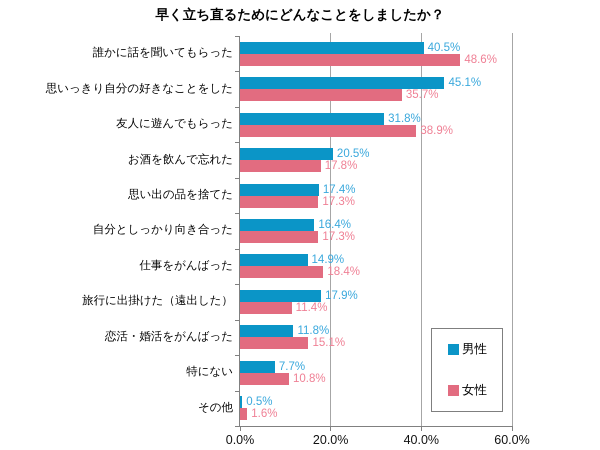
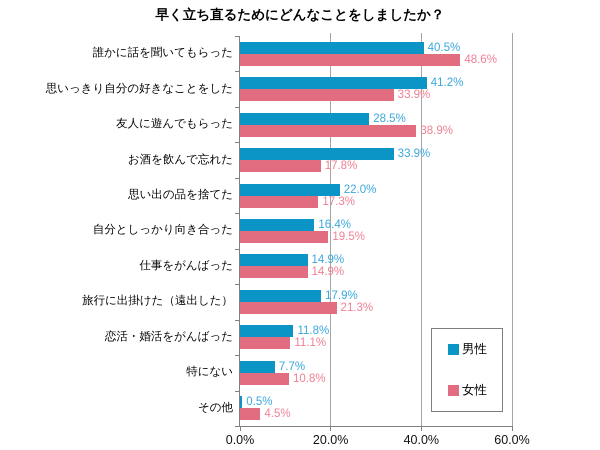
男性/思いっきり自分の好きなことをした: 45.1% -> 41.2%
女性/思いっきり自分の好きなことをした: 35.7% -> 33.9%
男性/友人に遊んでもらった: 31.8% -> 28.5%
男性/お酒を飲んで忘れた: 20.5% -> 33.9%
男性/思い出の品を捨てた: 17.4% -> 22.0%
女性/自分としっかり向き合った: 17.3% -> 19.5%
女性/仕事をがんばった: 18.4% -> 14.9%
女性/旅行に出掛けた（遠出した）: 11.4% -> 21.3%
女性/恋活・婚活をがんばった: 15.1% -> 11.1%
女性/その他: 1.6% -> 4.5%
